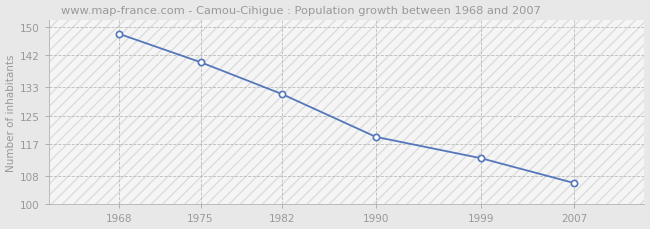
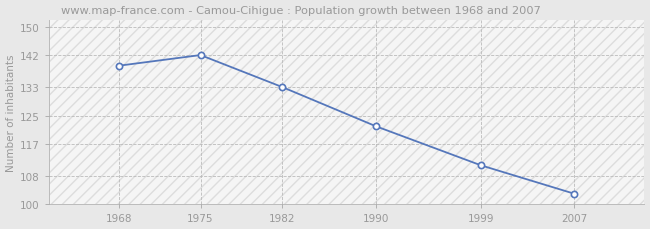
1968: 148 -> 139
1975: 140 -> 142
1982: 131 -> 133
1990: 119 -> 122
1999: 113 -> 111
2007: 106 -> 103
